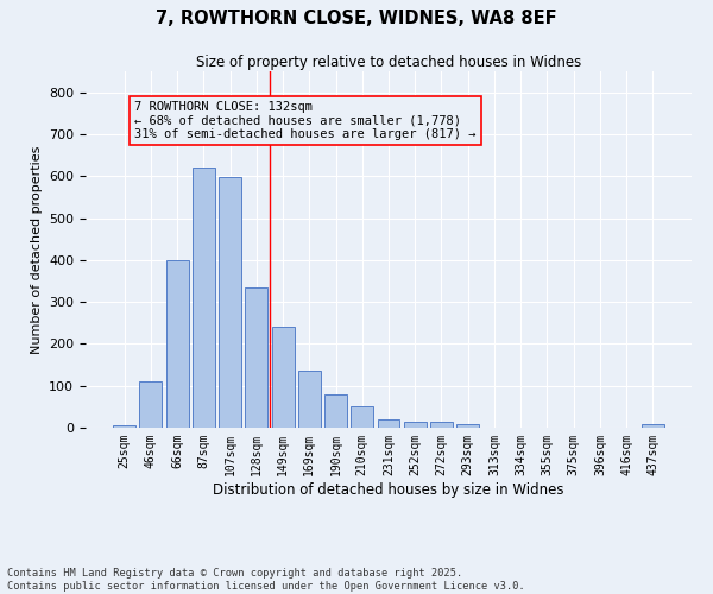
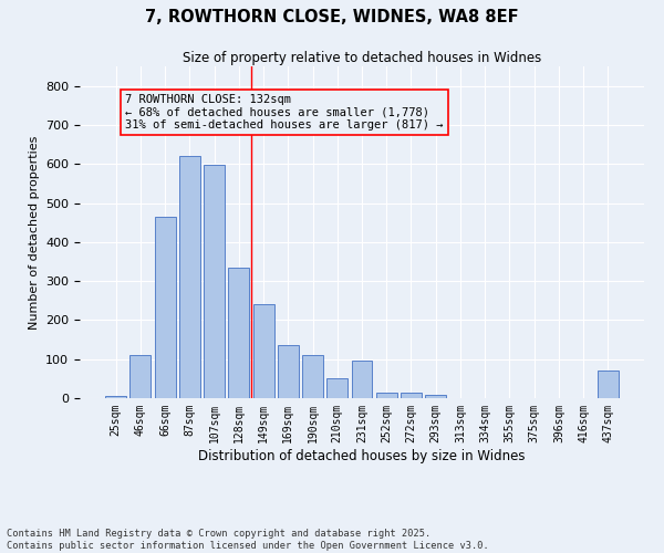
66sqm: 400 -> 465
190sqm: 78 -> 110
231sqm: 20 -> 95
437sqm: 8 -> 70
